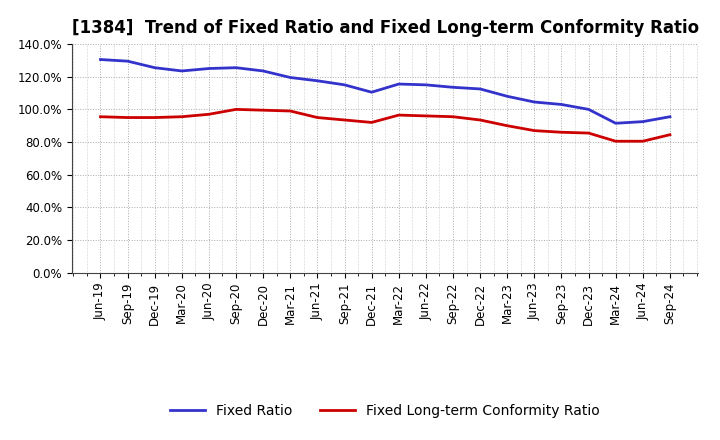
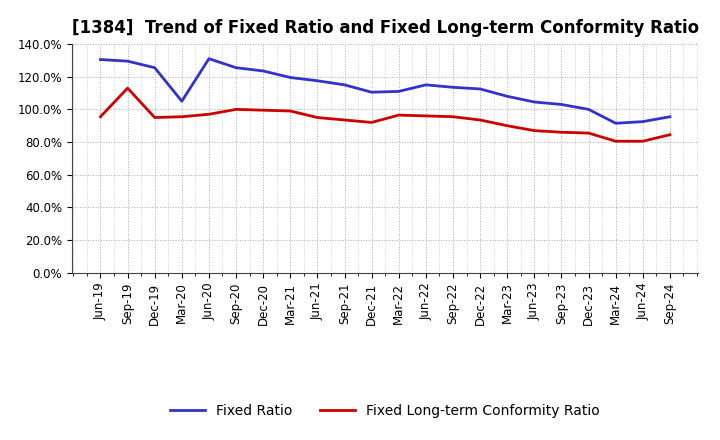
Fixed Long-term Conformity Ratio/Sep-19: 95% -> 113%
Fixed Ratio/Mar-20: 124% -> 105%
Fixed Ratio/Jun-20: 125% -> 131%
Fixed Ratio/Mar-22: 116% -> 111%
